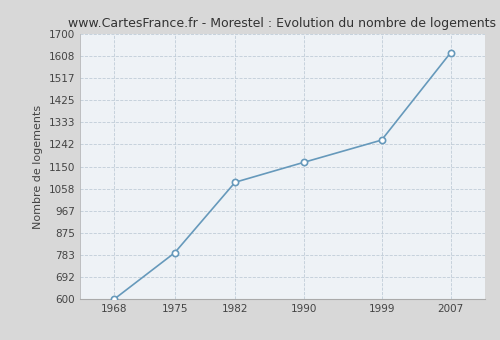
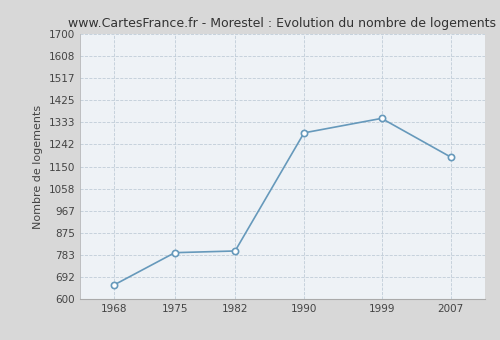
1968: 601 -> 660
1982: 1085 -> 800
1990: 1168 -> 1290
1999: 1260 -> 1350
2007: 1622 -> 1190
